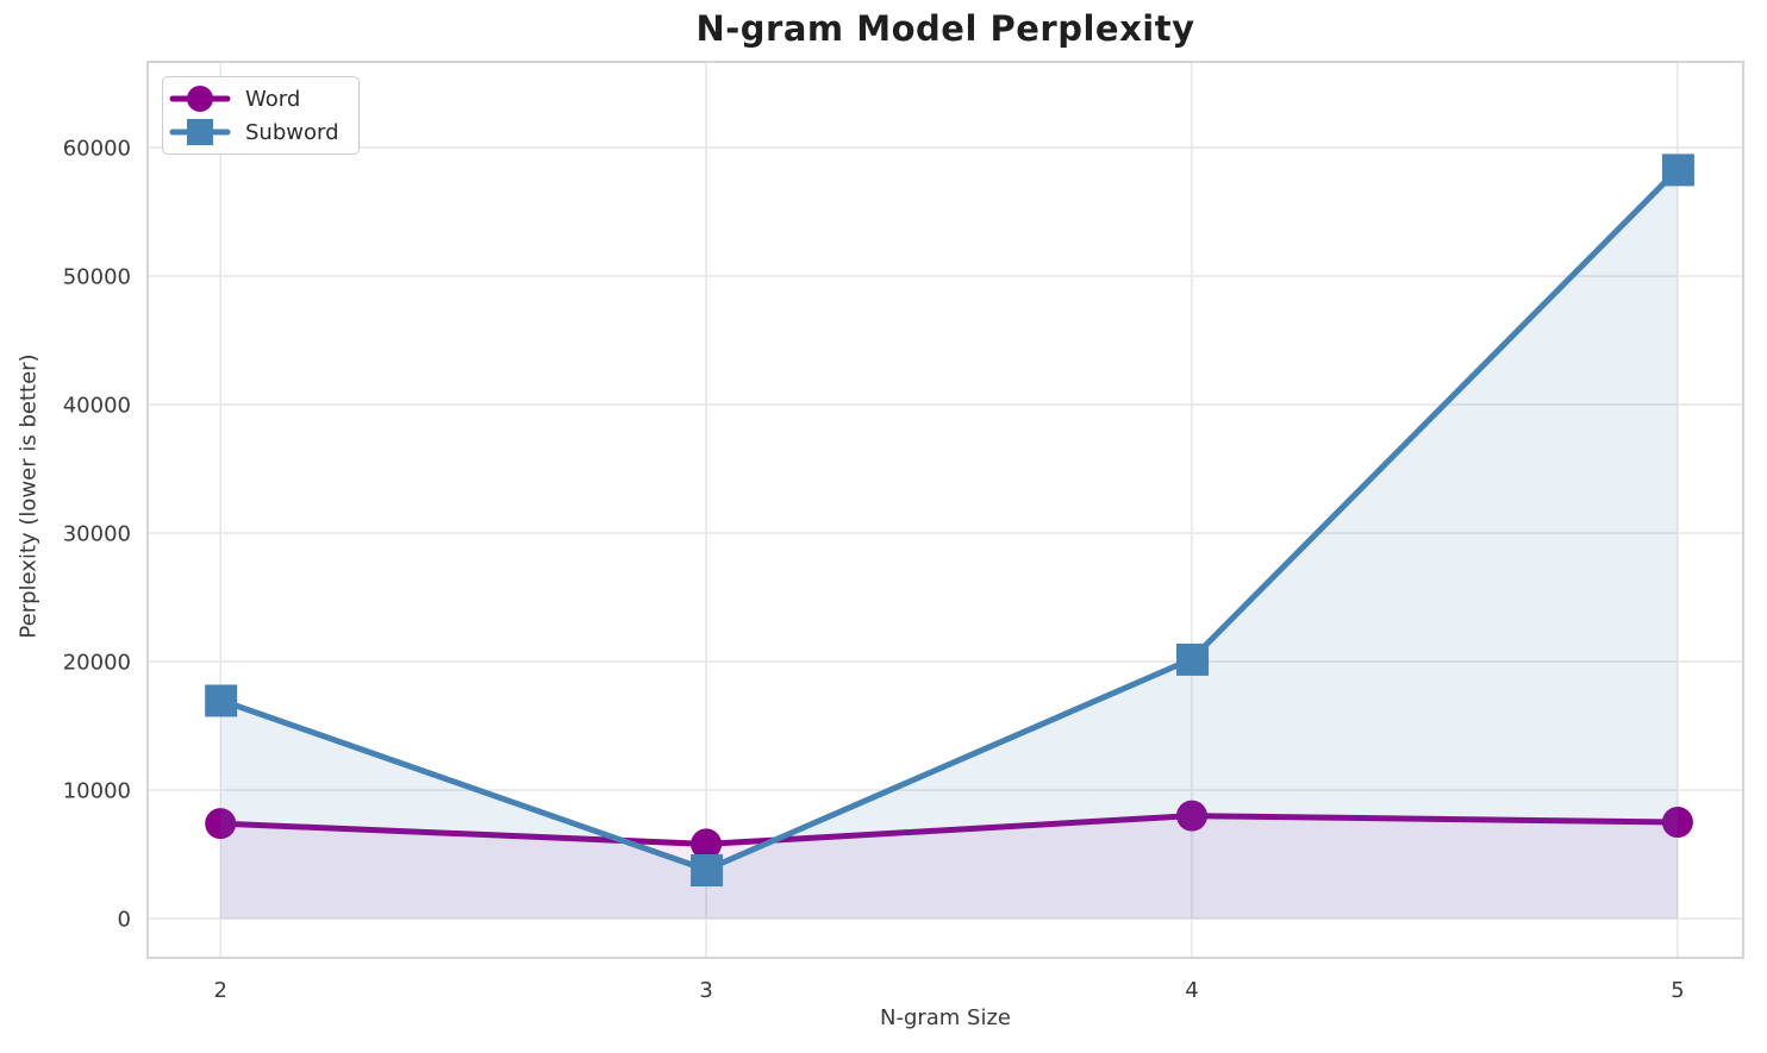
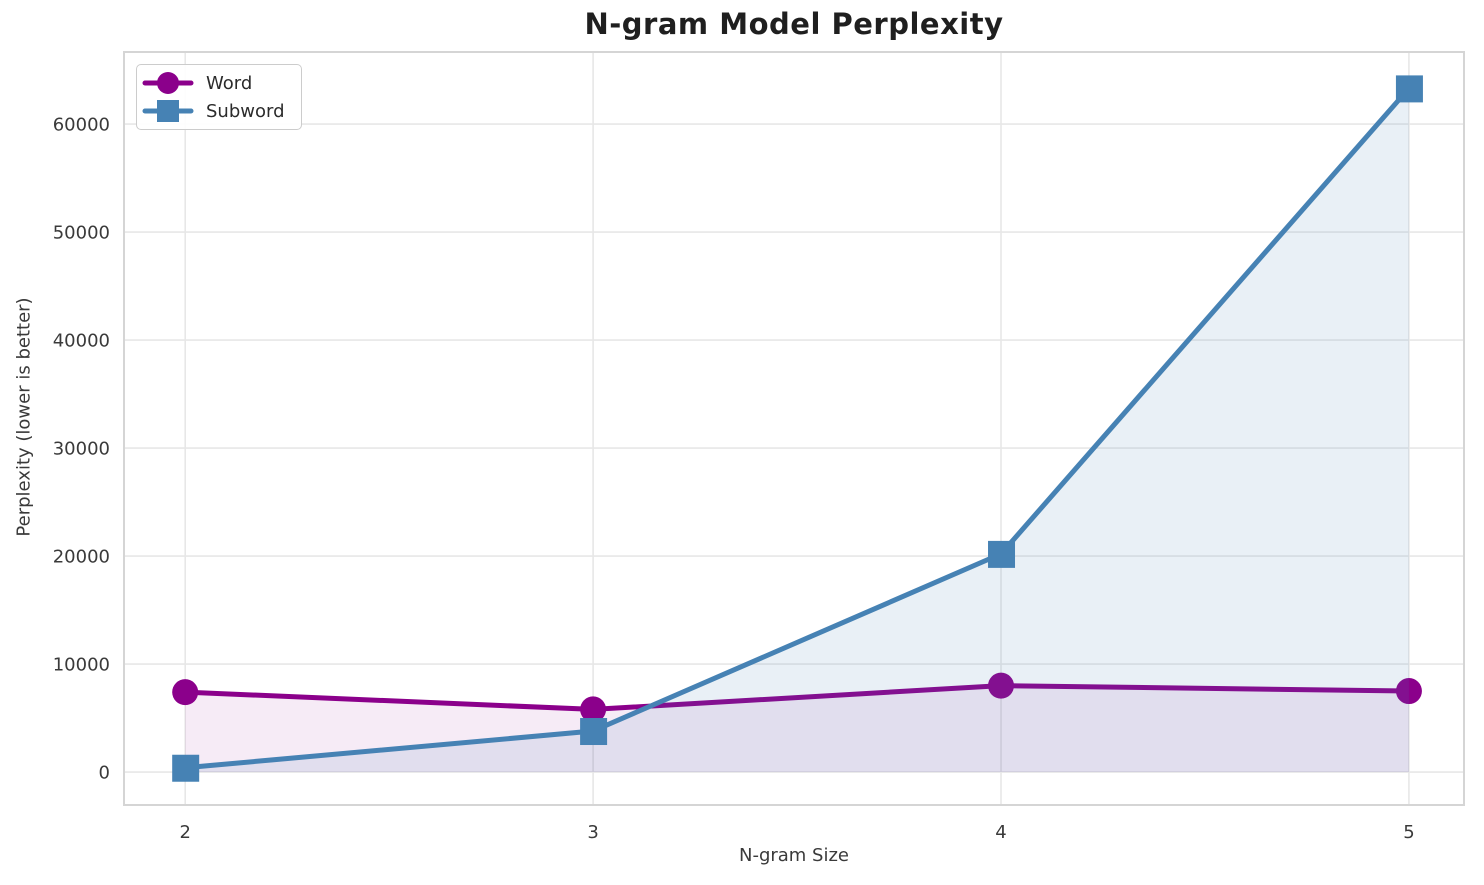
Subword/2: 17000 -> 400
Subword/5: 58300 -> 63300
